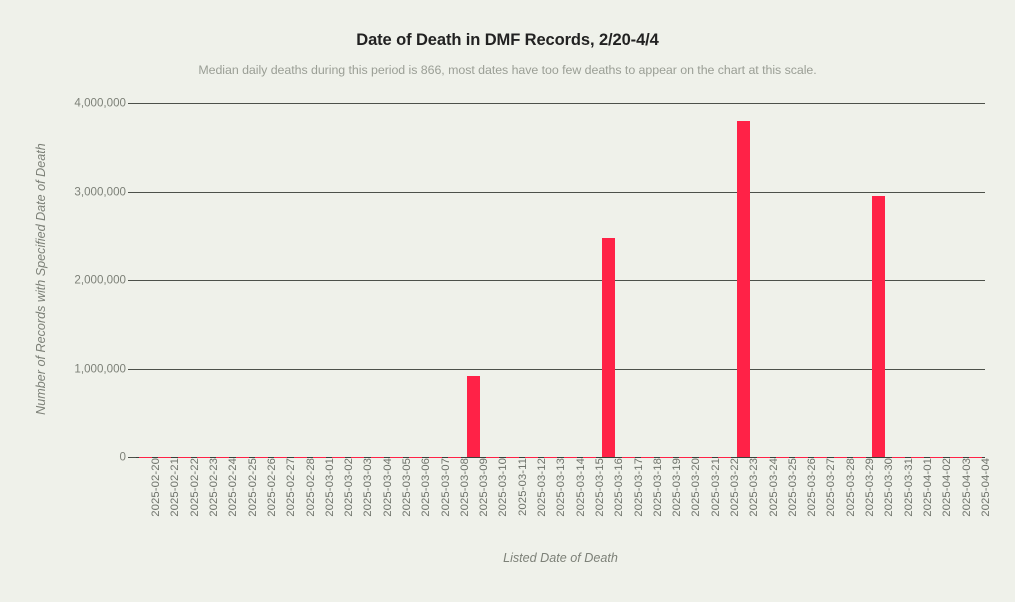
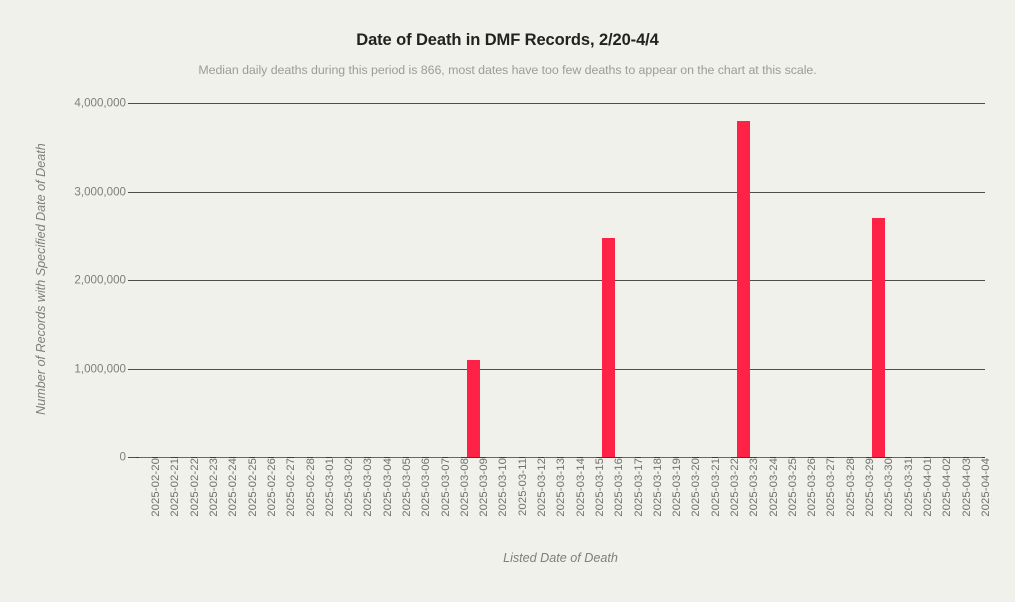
2025-03-09: 900000 -> 1100000
2025-03-30: 3000000 -> 2700000
